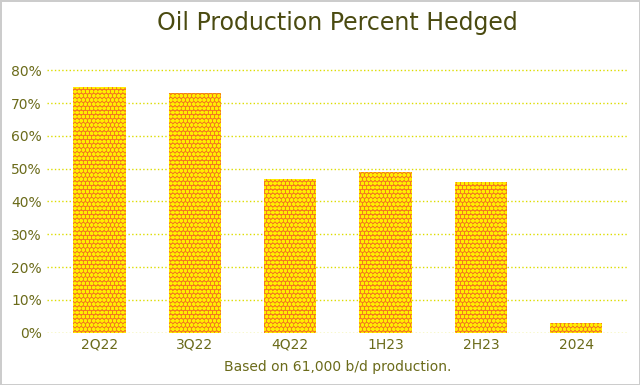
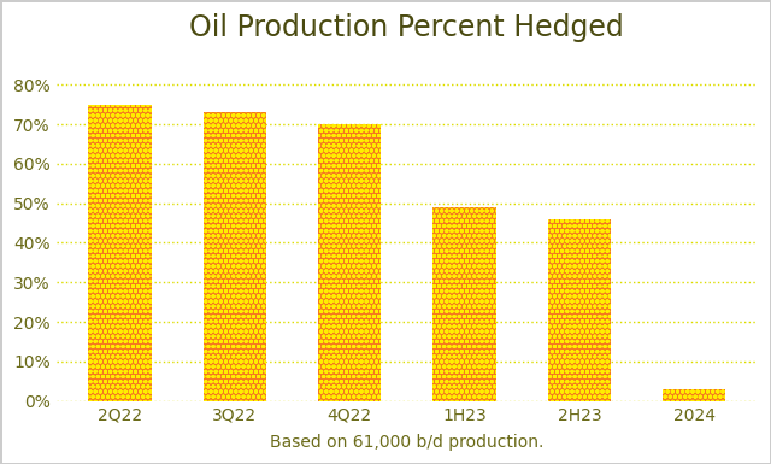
4Q22: 47% -> 70%
